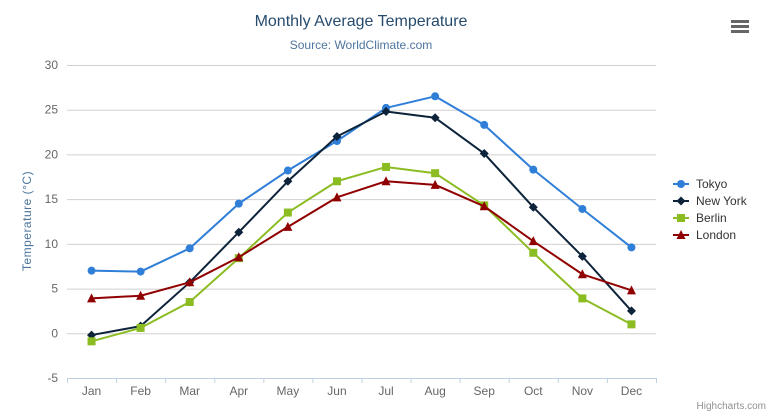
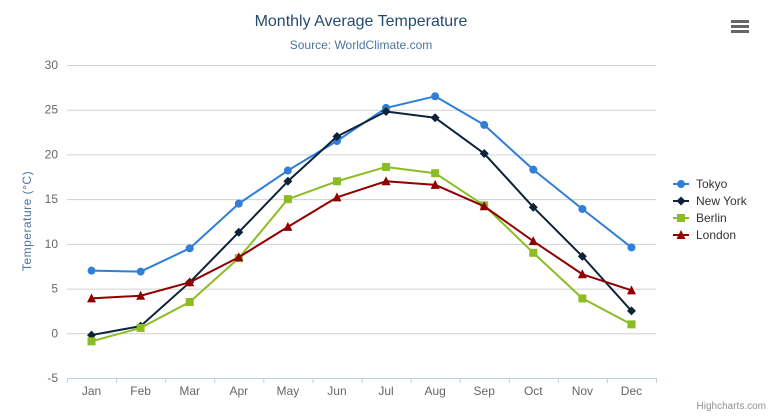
Berlin/May: 14 -> 15
